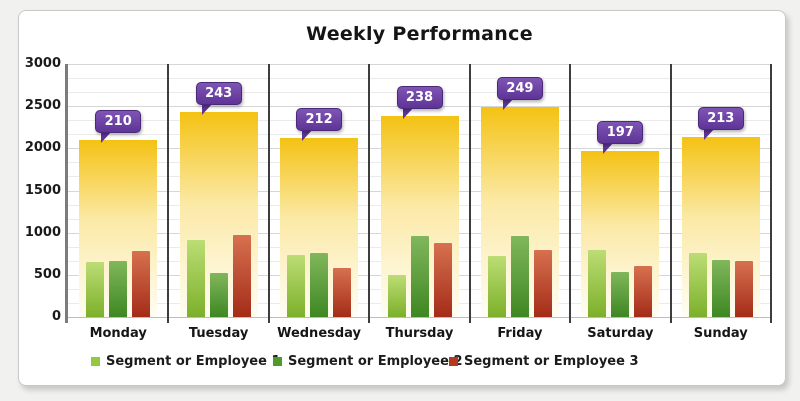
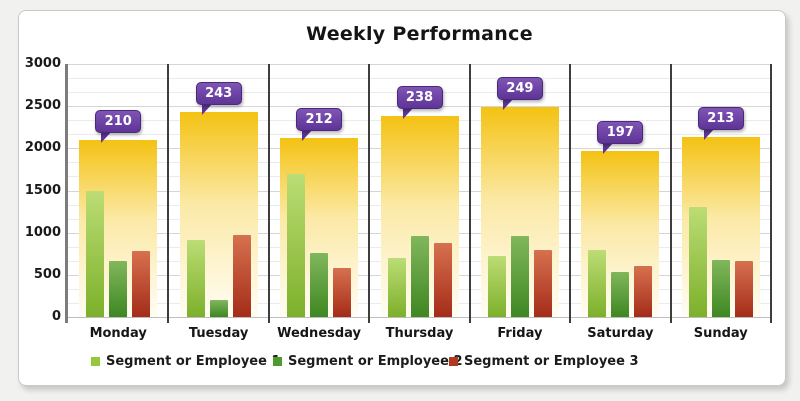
Segment or Employee 1/Monday: 600 -> 1500
Segment or Employee 2/Tuesday: 500 -> 200
Segment or Employee 1/Wednesday: 700 -> 1700
Segment or Employee 1/Thursday: 500 -> 700
Segment or Employee 1/Sunday: 800 -> 1300
